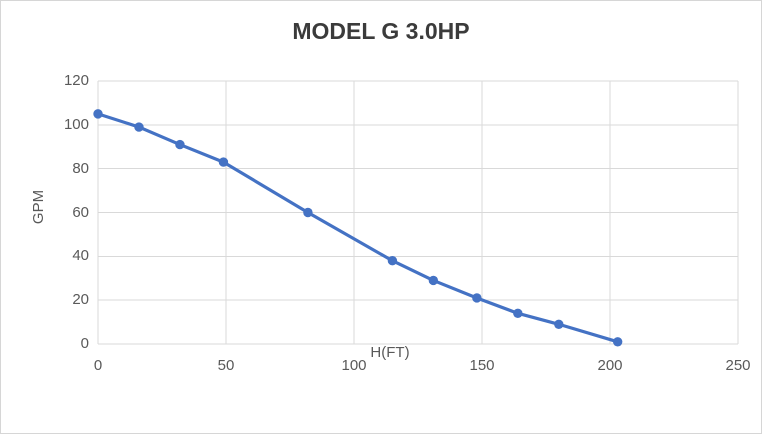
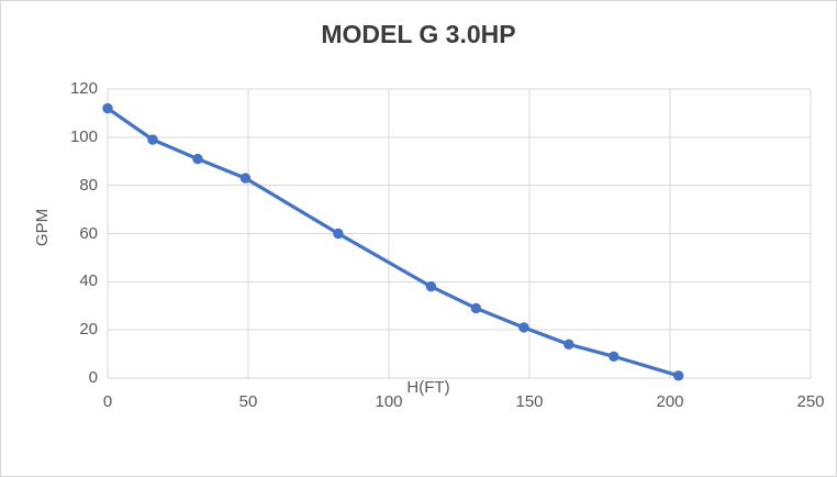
0: 105 -> 112
